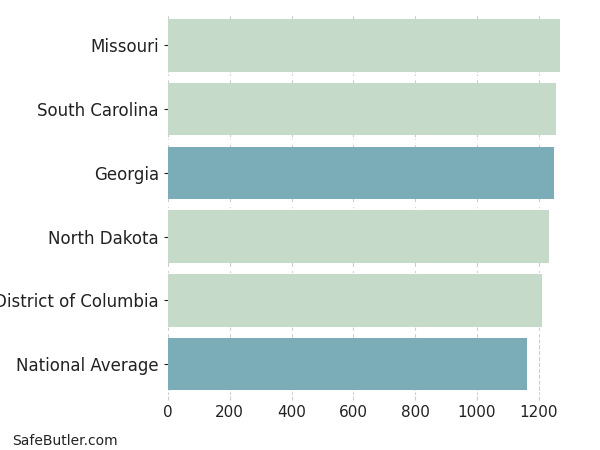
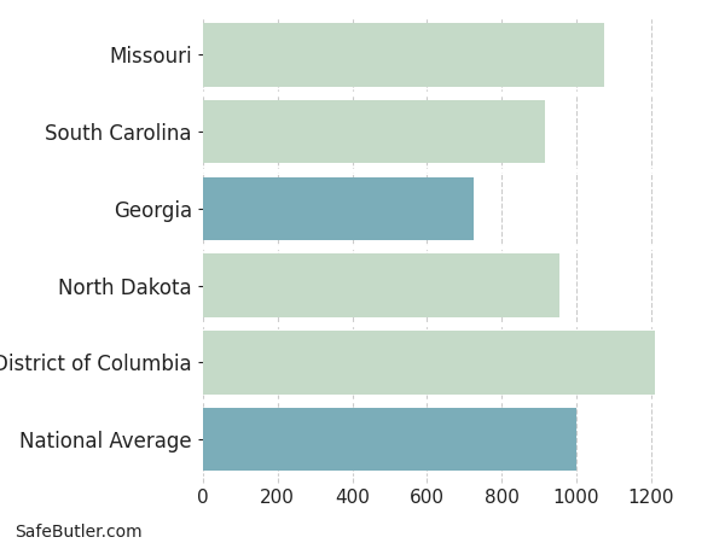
Missouri: 1268 -> 1075
South Carolina: 1255 -> 915
Georgia: 1248 -> 725
North Dakota: 1234 -> 955
National Average: 1163 -> 1000
